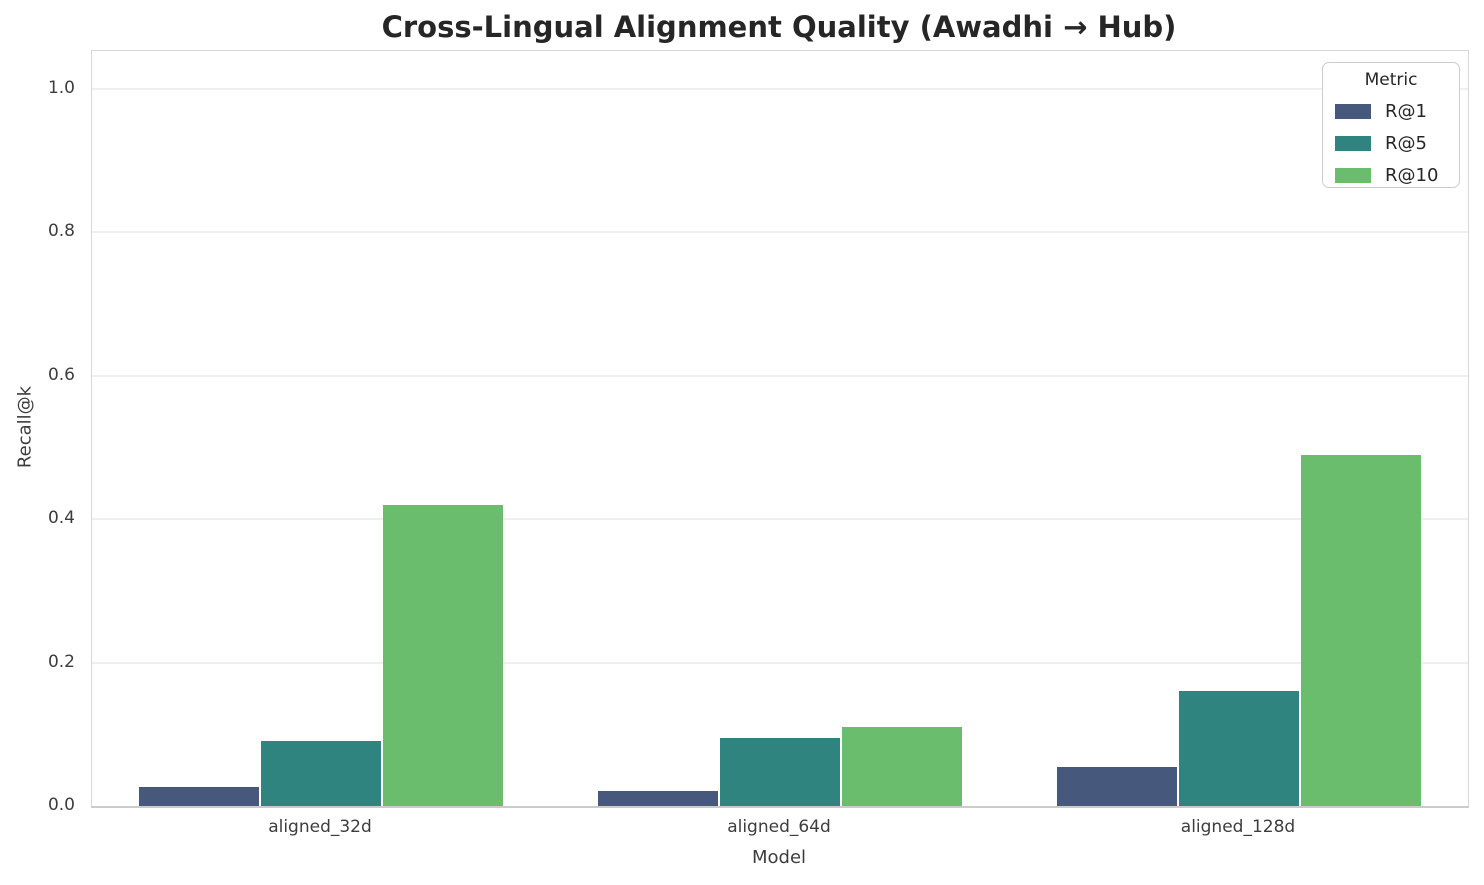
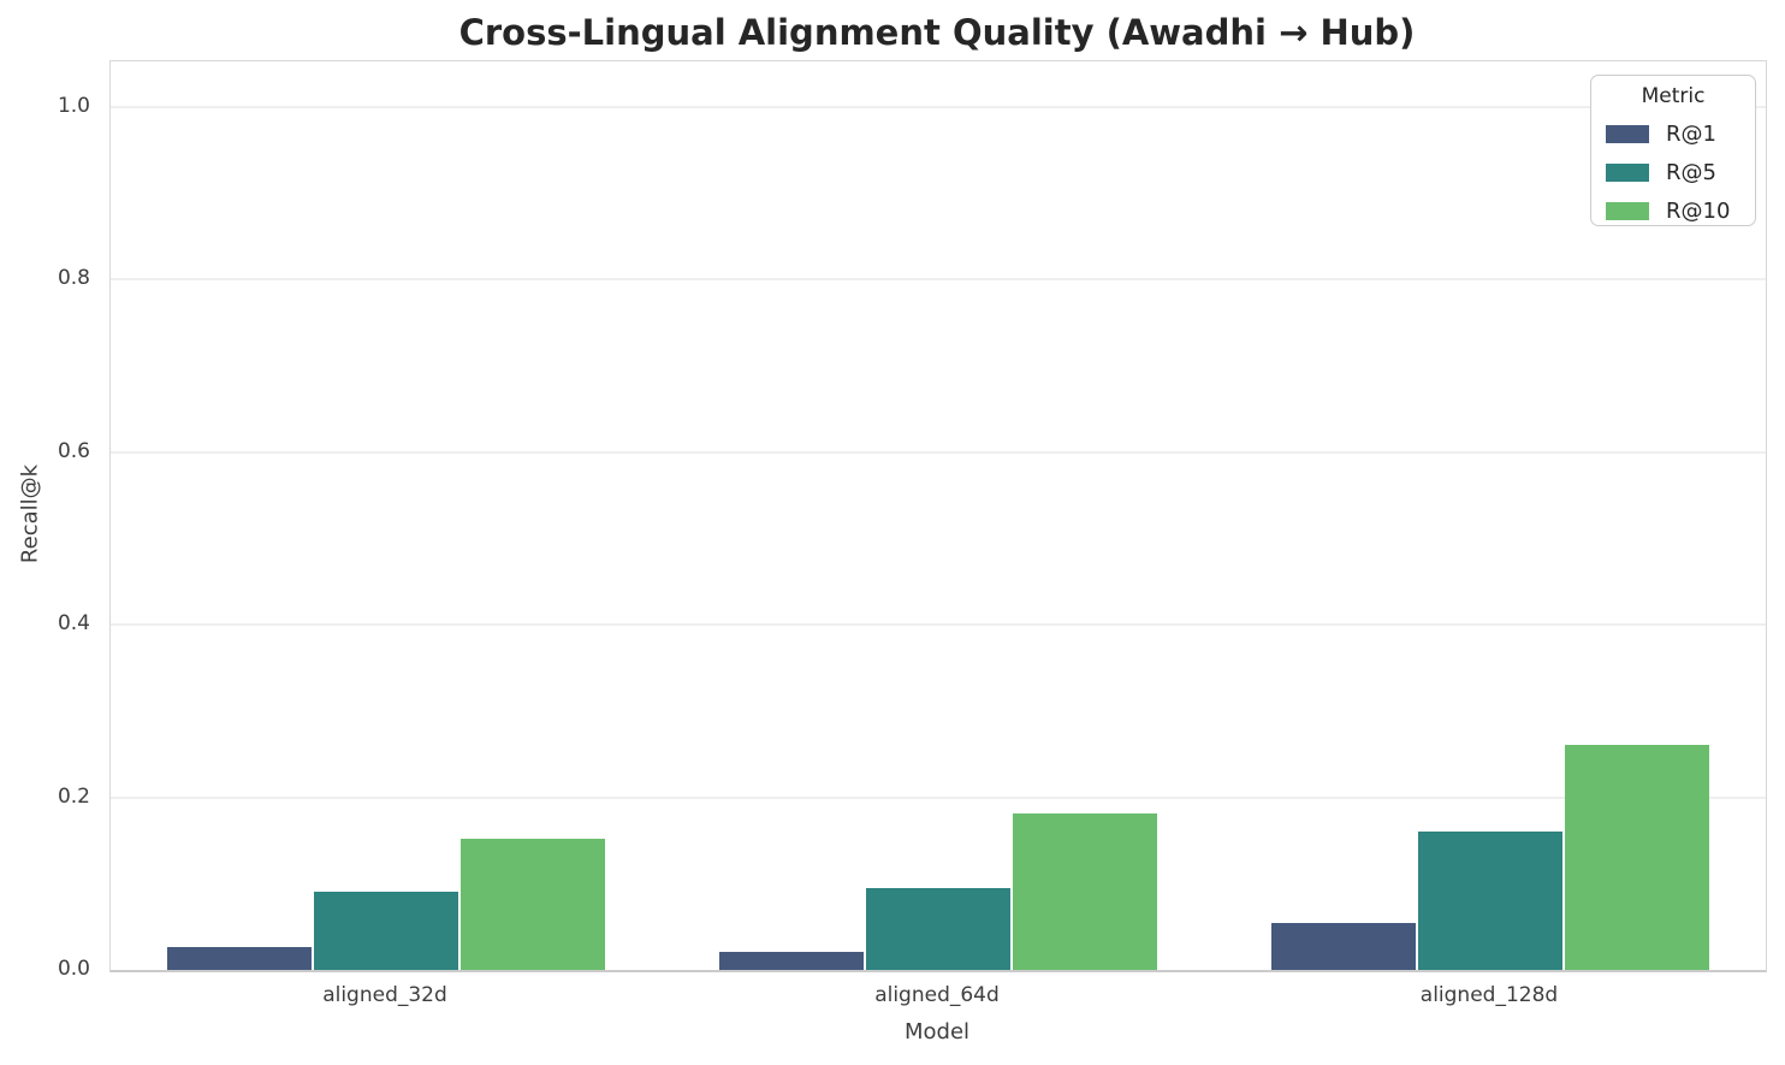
R@10/aligned_32d: 0.42 -> 0.15
R@10/aligned_64d: 0.11 -> 0.18
R@10/aligned_128d: 0.49 -> 0.26
